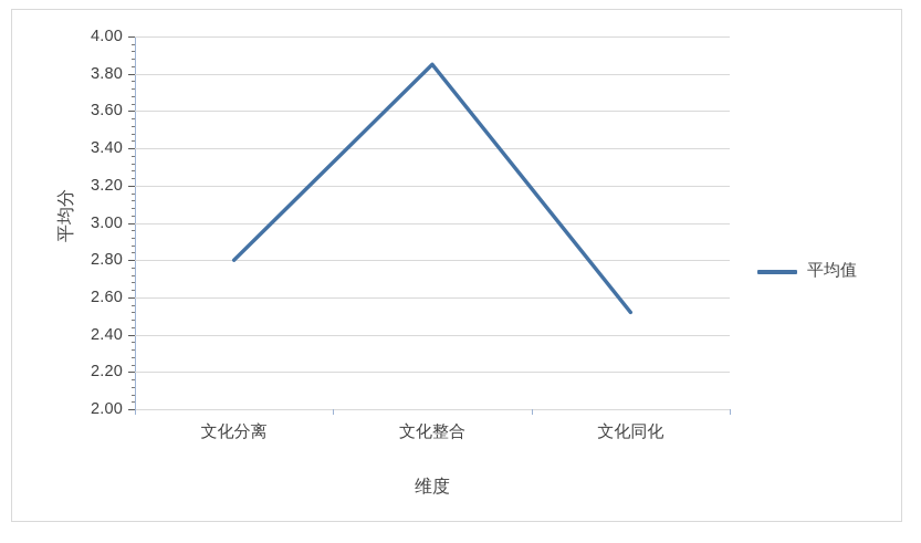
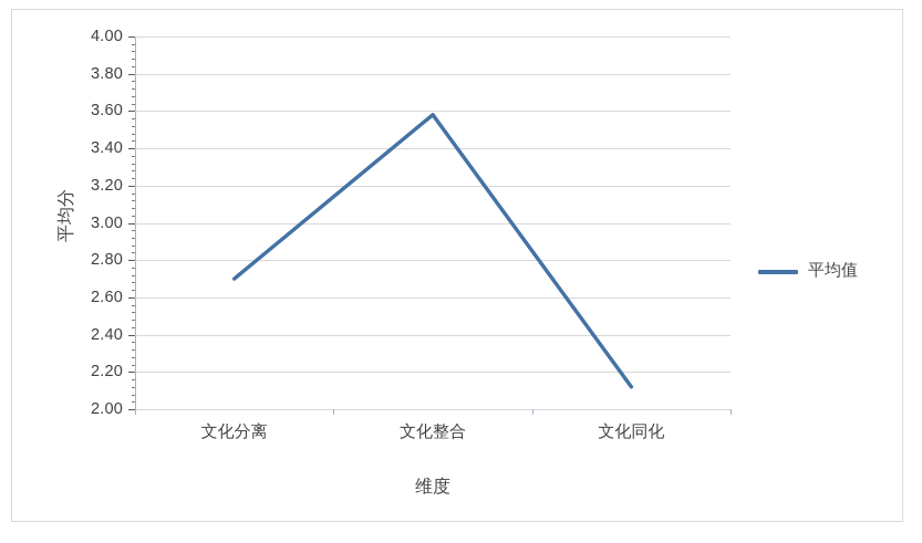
文化分离: 2.80 -> 2.70
文化整合: 3.85 -> 3.58
文化同化: 2.52 -> 2.12
